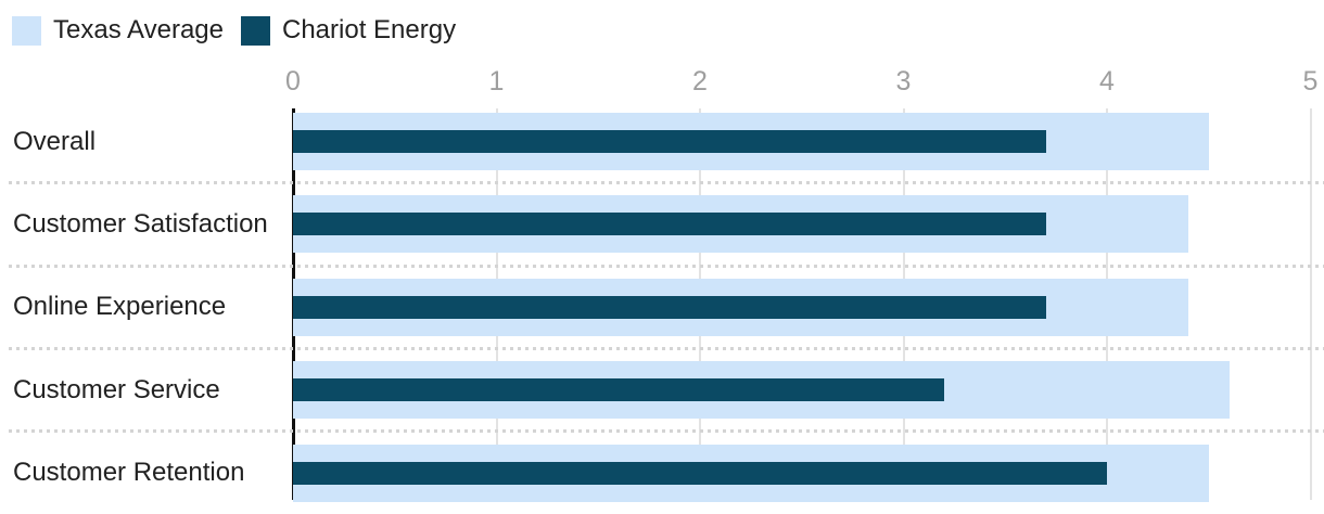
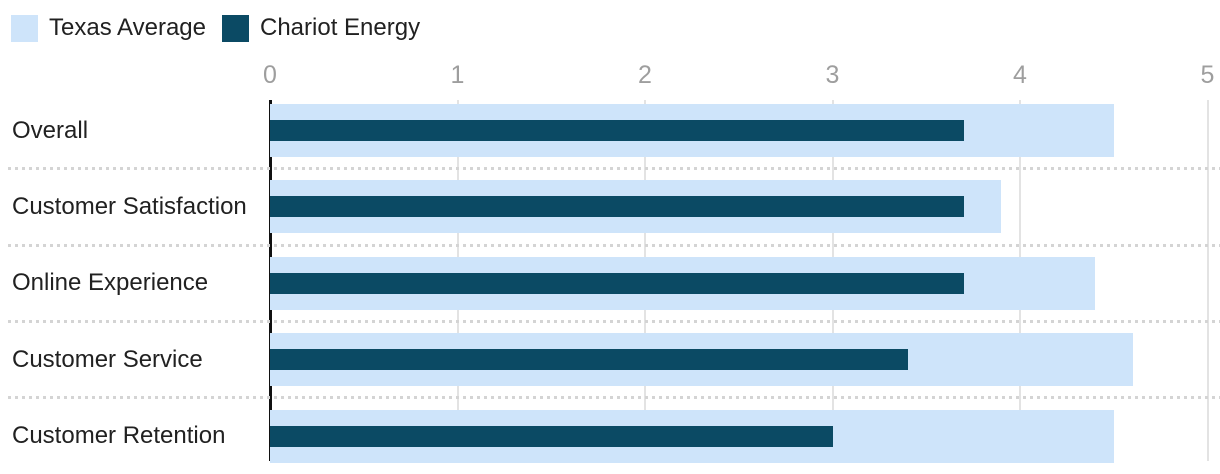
Texas Average/Customer Satisfaction: 4.4 -> 3.9
Chariot Energy/Customer Service: 3.2 -> 3.4
Chariot Energy/Customer Retention: 4.0 -> 3.0
